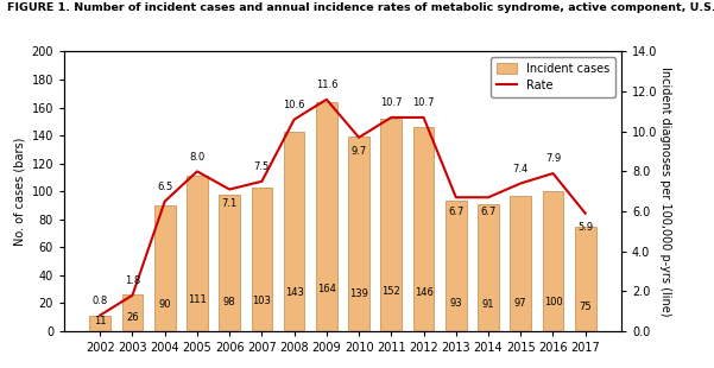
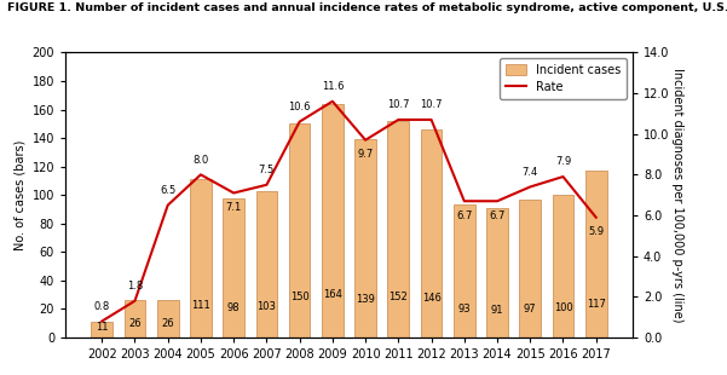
Incident cases/2004: 90 -> 26
Incident cases/2008: 143 -> 150
Incident cases/2017: 75 -> 117
